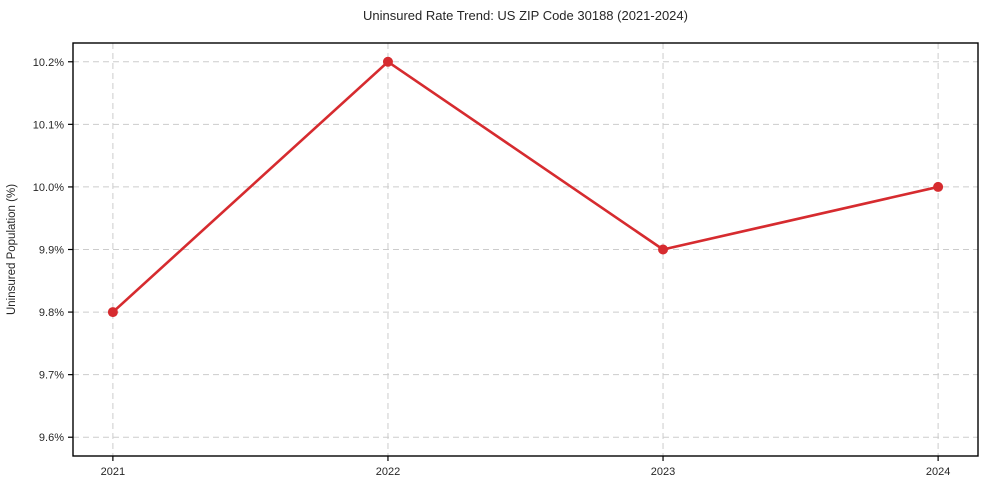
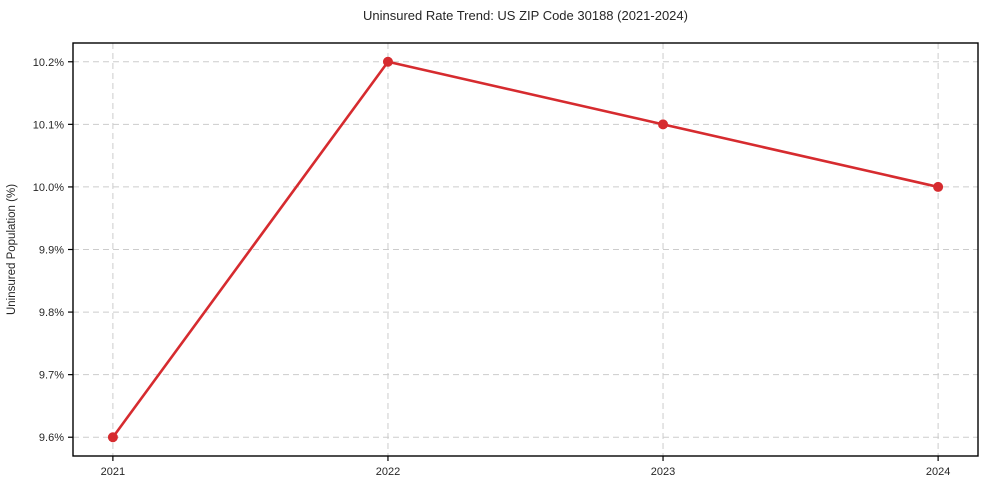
2021: 9.8% -> 9.6%
2023: 9.9% -> 10.1%
